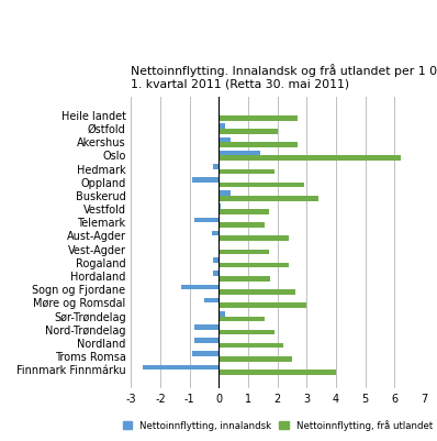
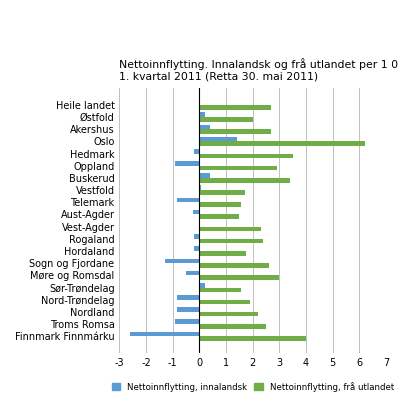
Nettoinnflytting, frå utlandet/Hedmark: 1.90 -> 3.50
Nettoinnflytting, frå utlandet/Aust-Agder: 2.40 -> 1.50
Nettoinnflytting, frå utlandet/Vest-Agder: 1.70 -> 2.30
